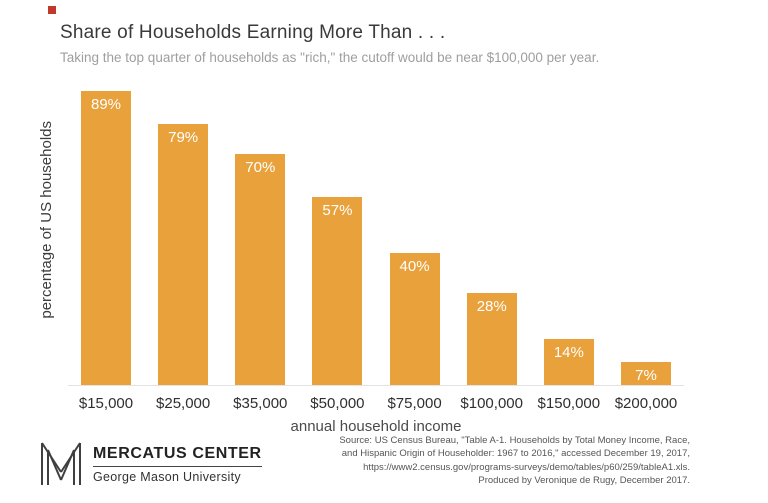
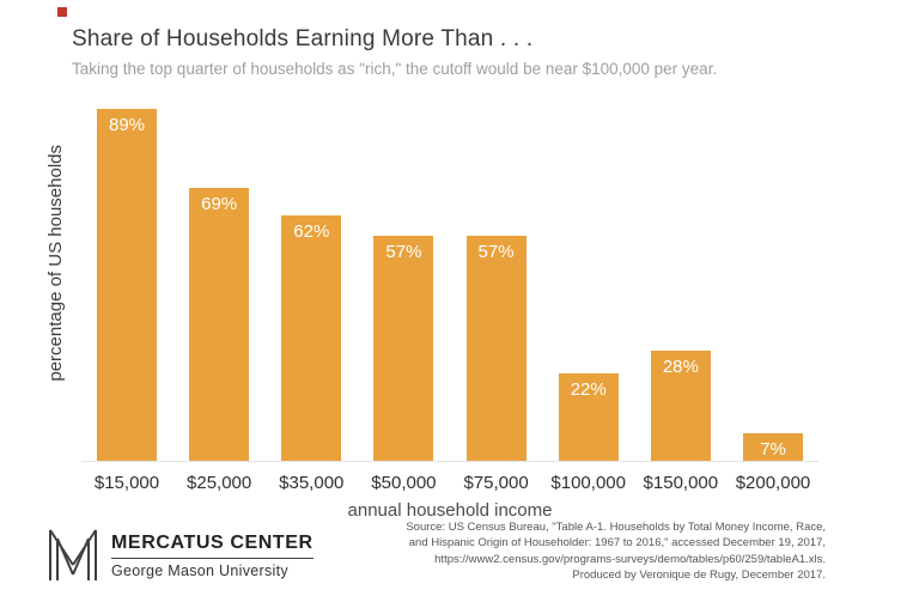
$25,000: 79% -> 69%
$35,000: 70% -> 62%
$75,000: 40% -> 57%
$100,000: 28% -> 22%
$150,000: 14% -> 28%
